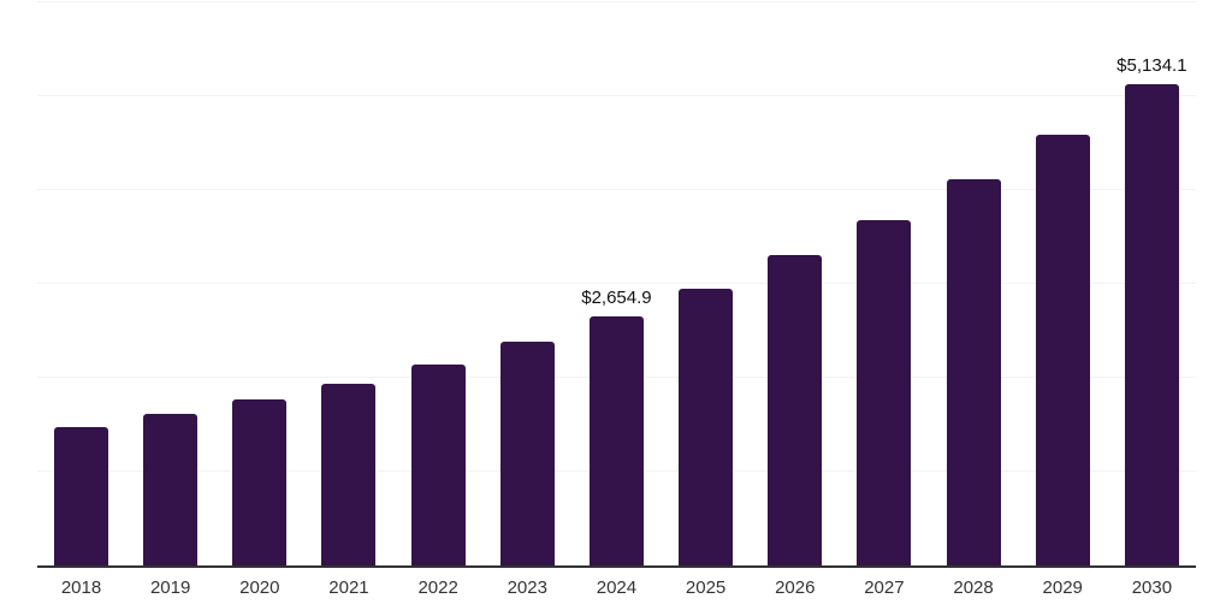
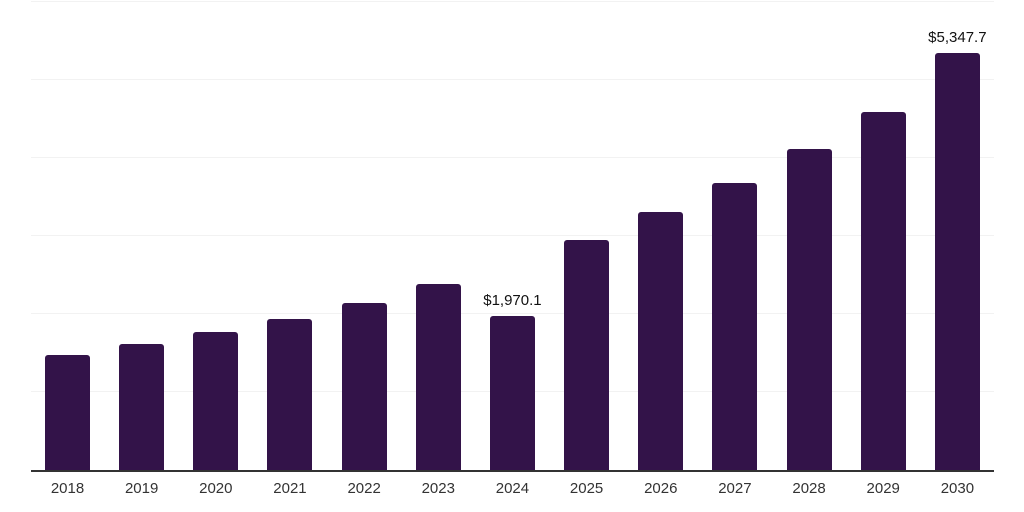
2024: $2,654.9 -> $1,970.1
2030: $5,134.1 -> $5,347.7
